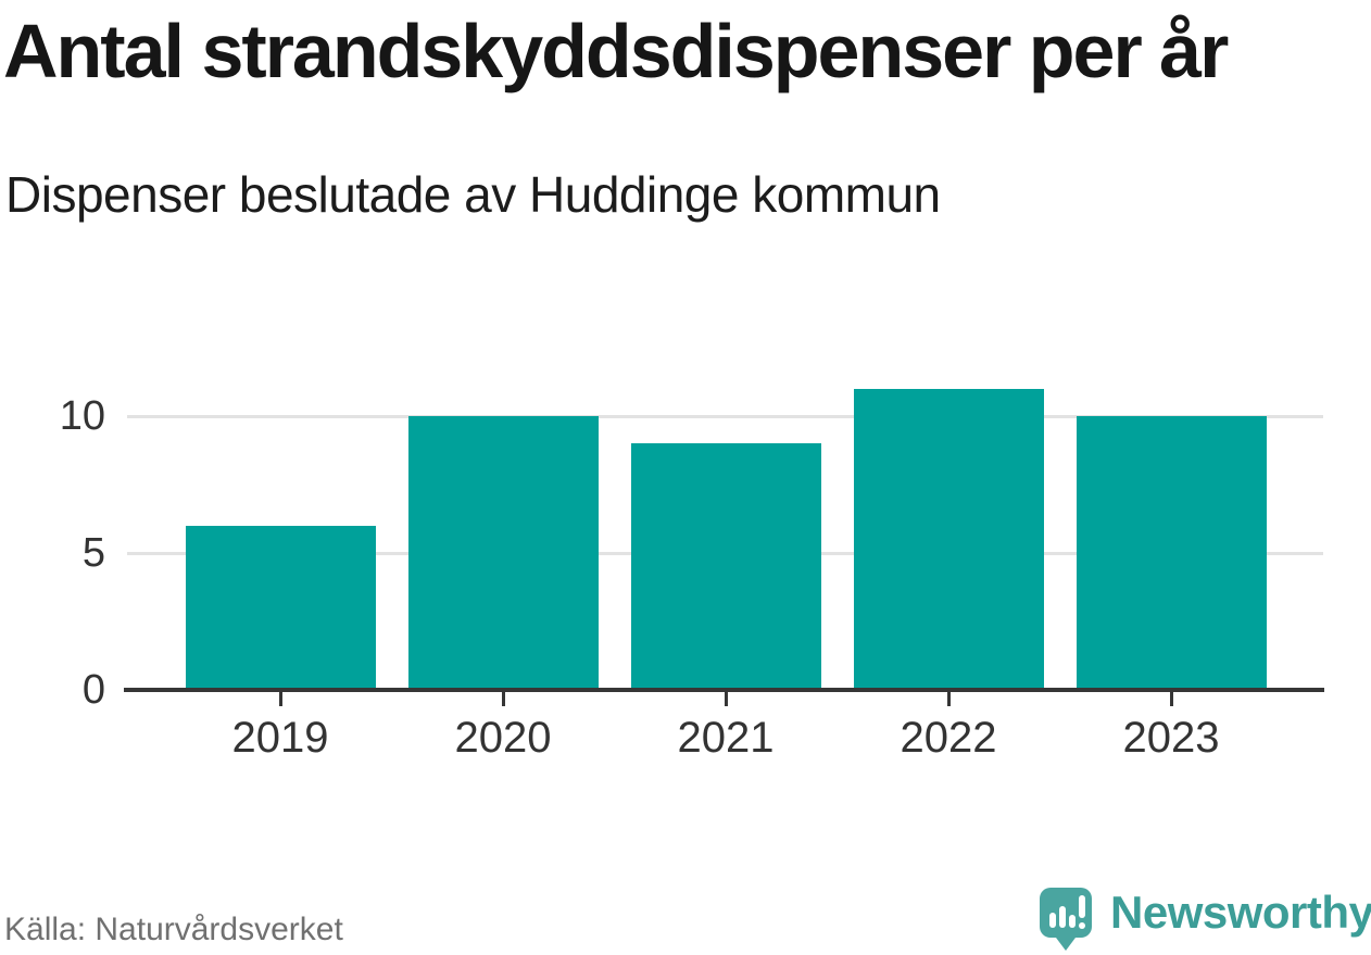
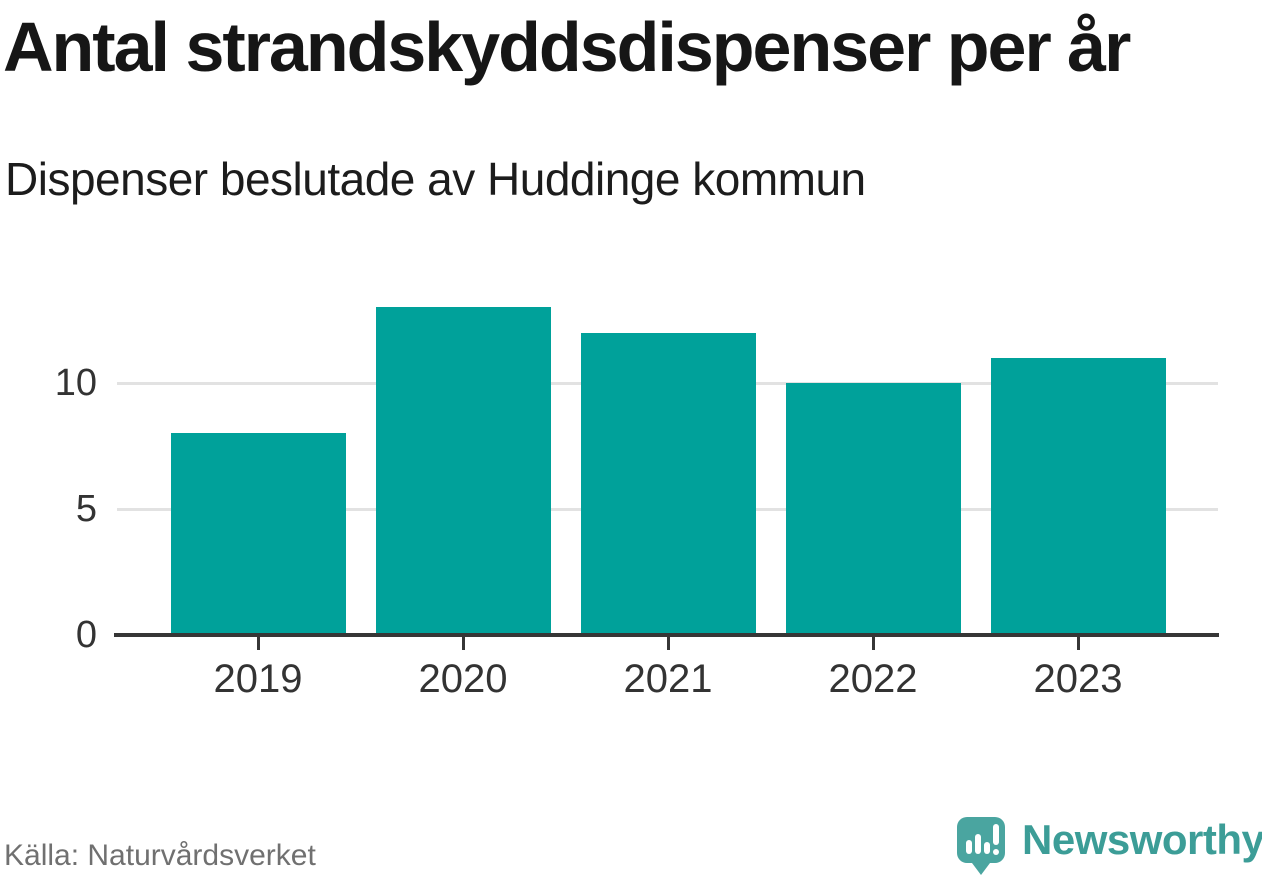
2019: 6 -> 8
2020: 10 -> 13
2021: 9 -> 12
2022: 11 -> 10
2023: 10 -> 11
